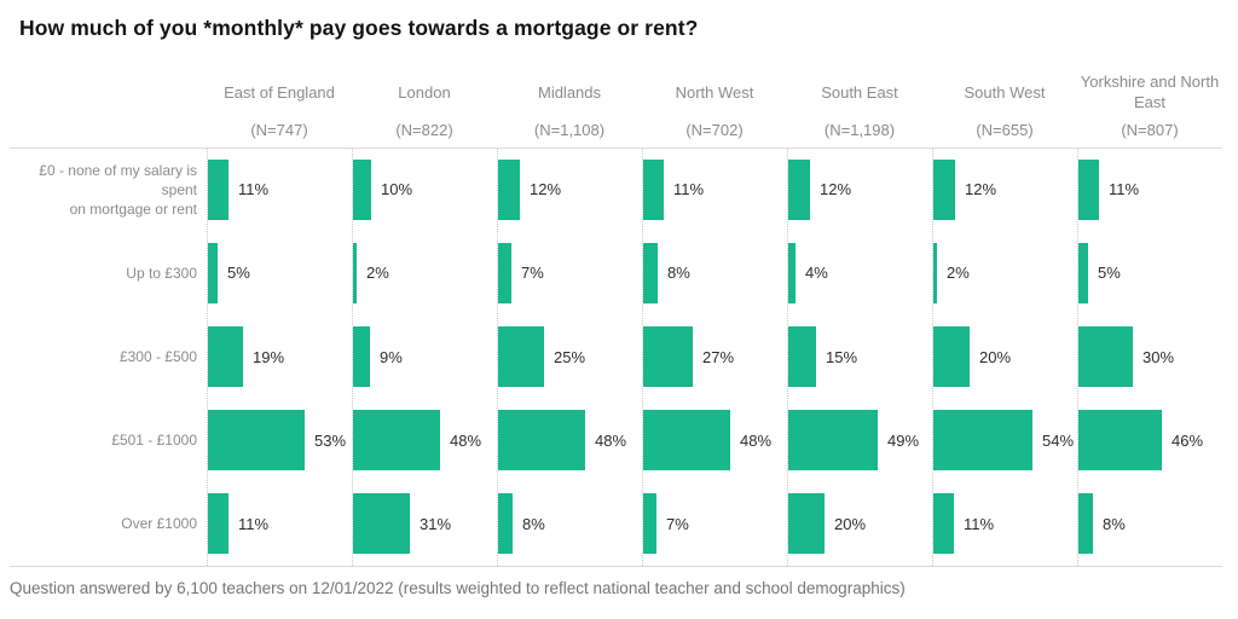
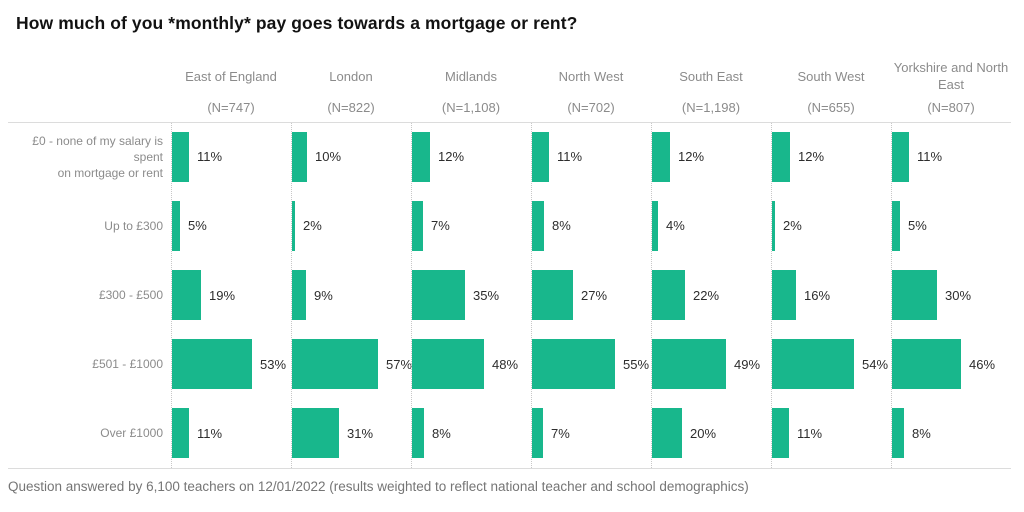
Midlands/£300 - £500: 25% -> 35%
South East/£300 - £500: 15% -> 22%
South West/£300 - £500: 20% -> 16%
London/£501 - £1000: 48% -> 57%
North West/£501 - £1000: 48% -> 55%
